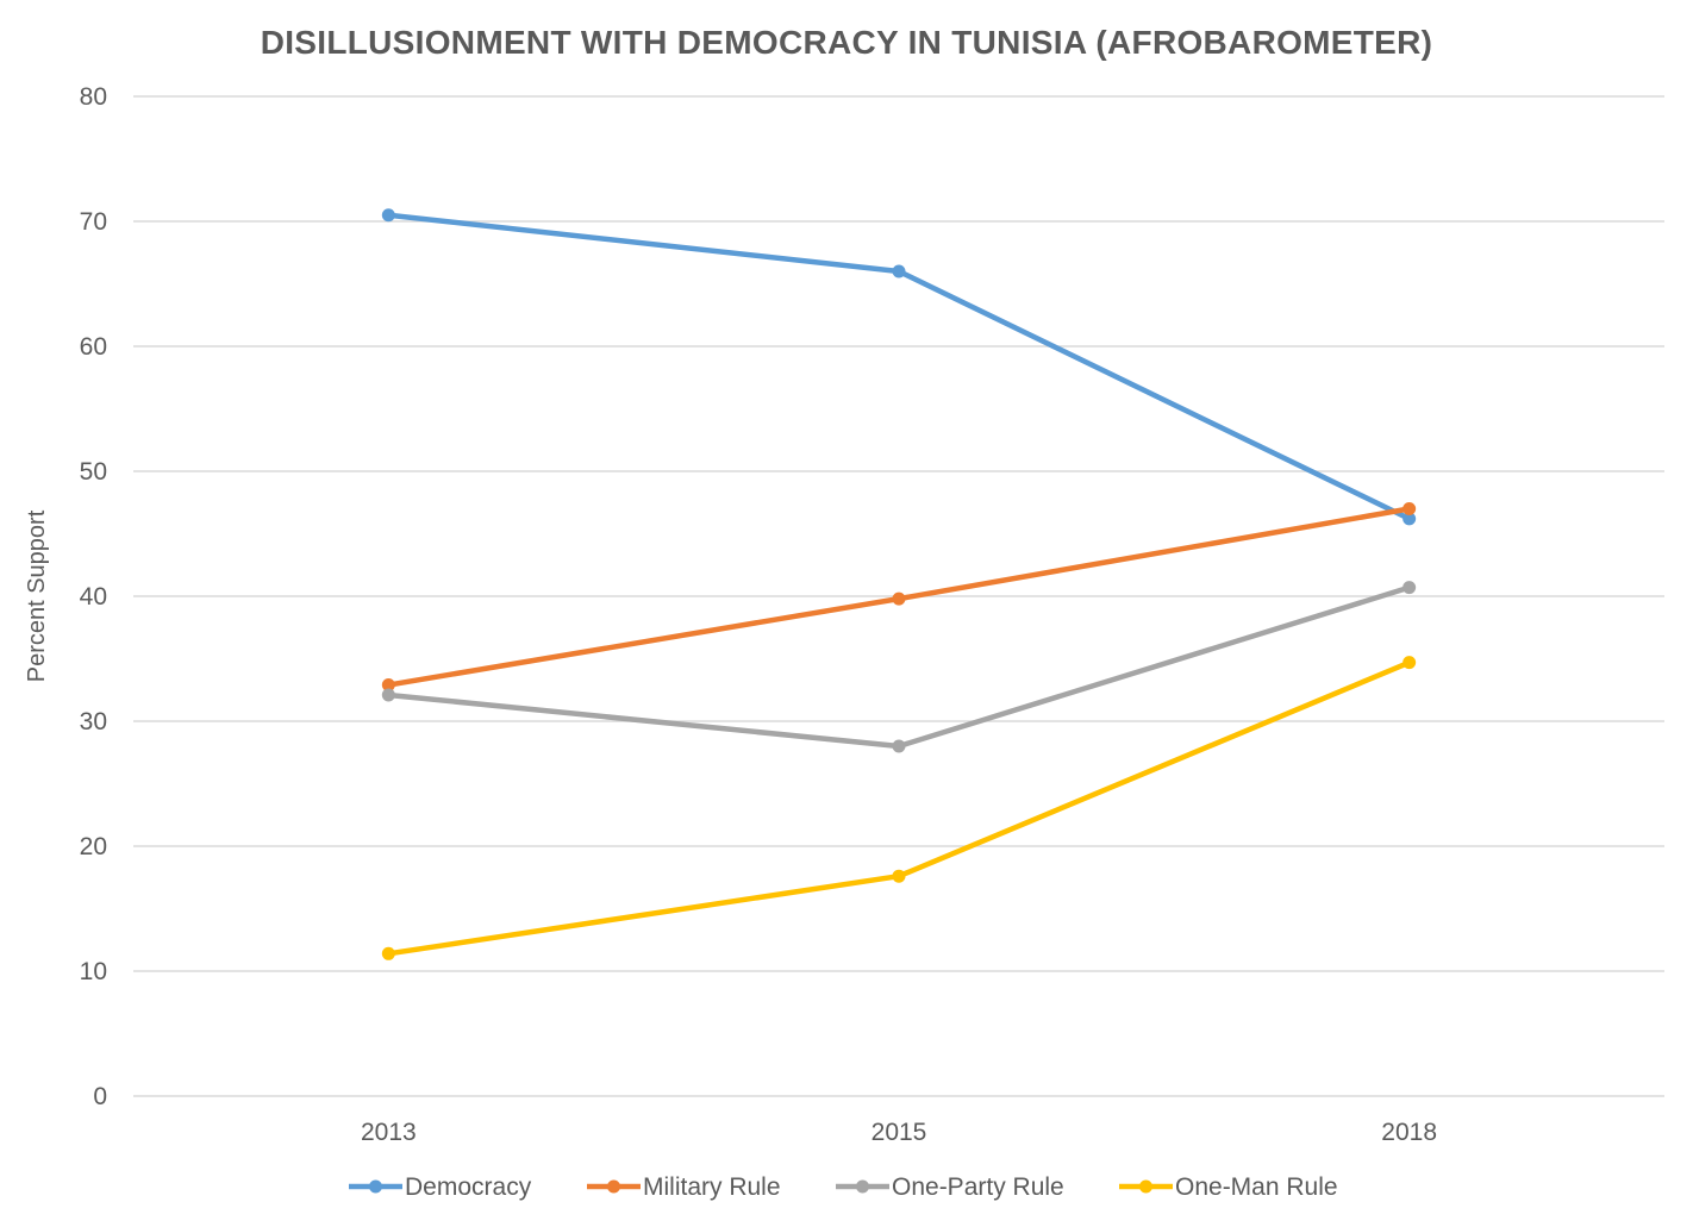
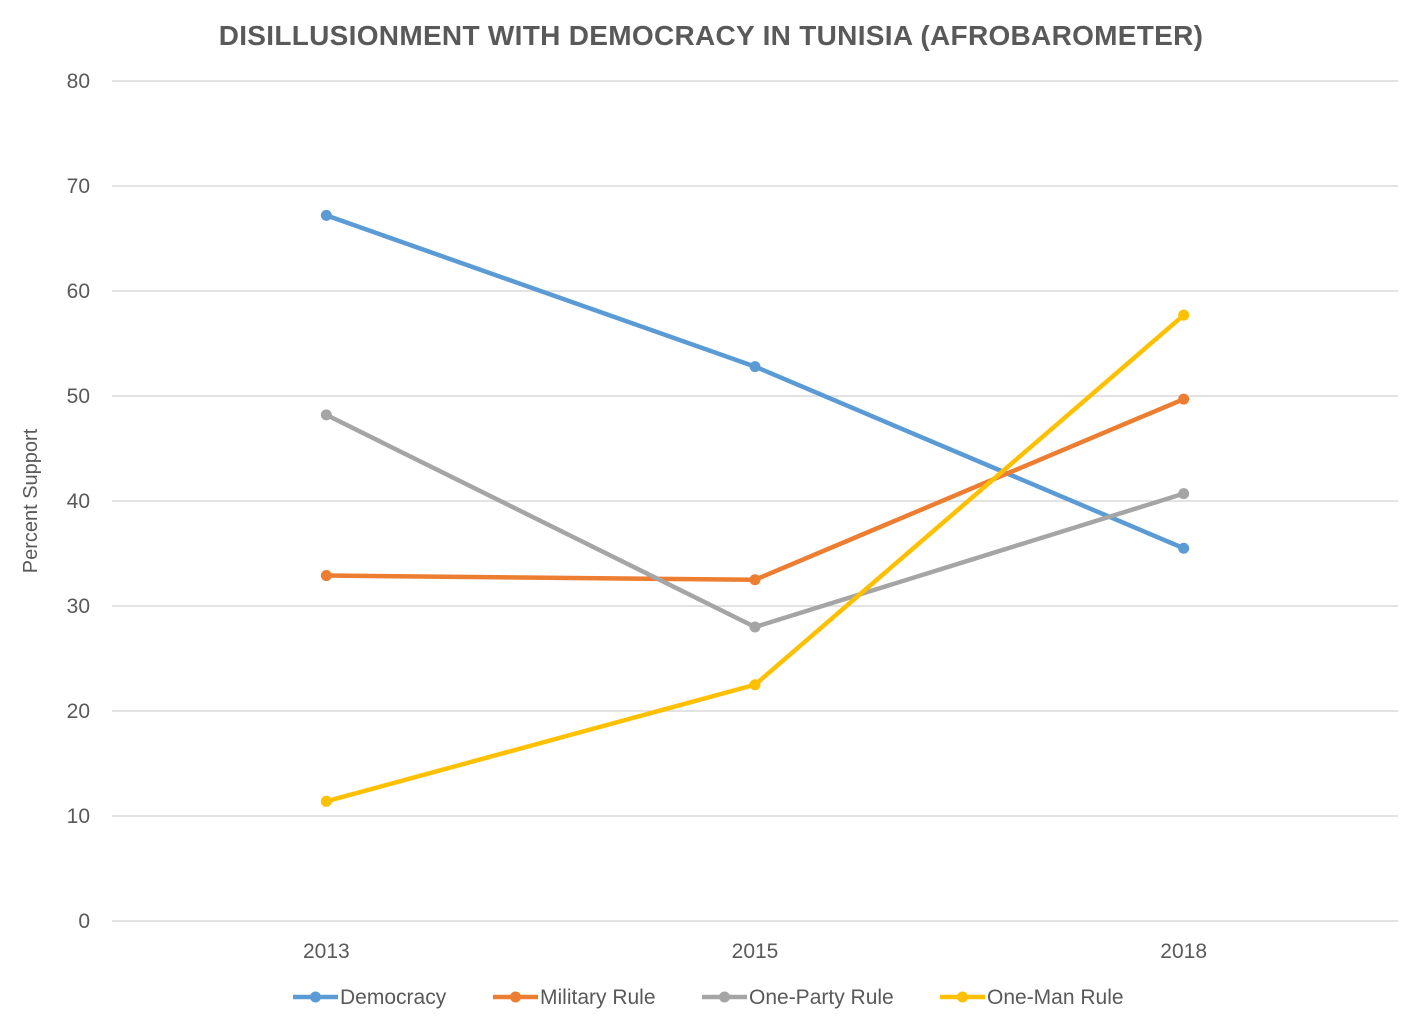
Democracy/2013: 70.5 -> 67.2
One-Party Rule/2013: 32.1 -> 48.2
Democracy/2015: 66.0 -> 52.8
Military Rule/2015: 39.8 -> 32.5
One-Man Rule/2015: 17.6 -> 22.5
Democracy/2018: 46.2 -> 35.5
Military Rule/2018: 47.0 -> 49.7
One-Man Rule/2018: 34.7 -> 57.7
